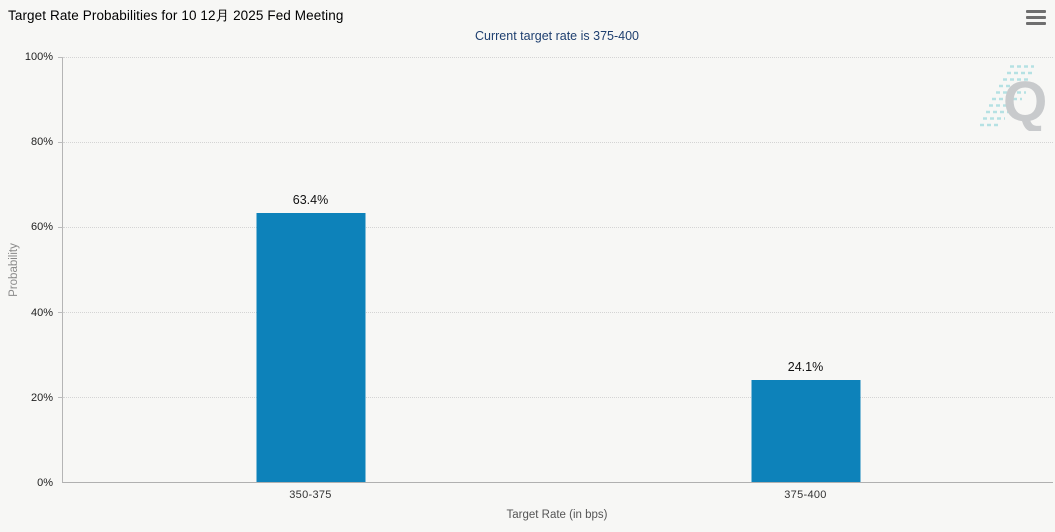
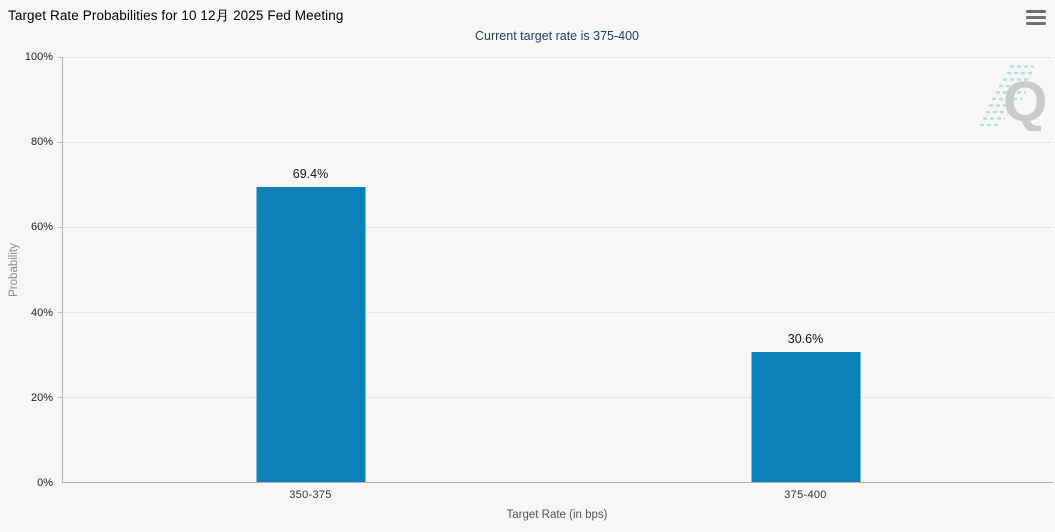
350-375: 63.4% -> 69.4%
375-400: 24.1% -> 30.6%
